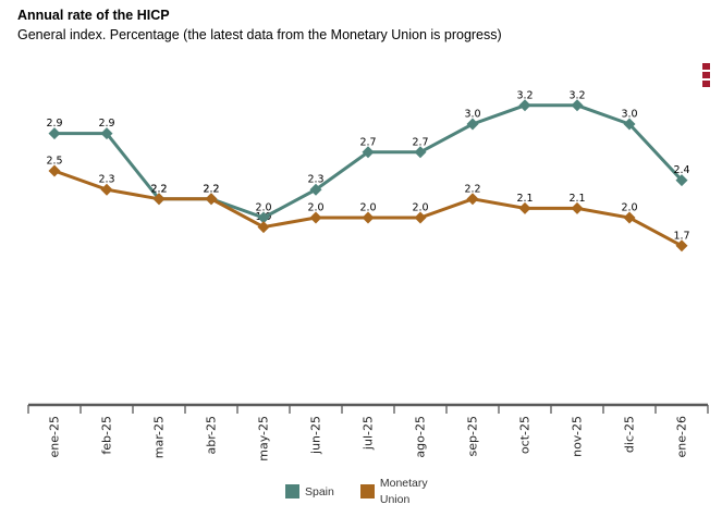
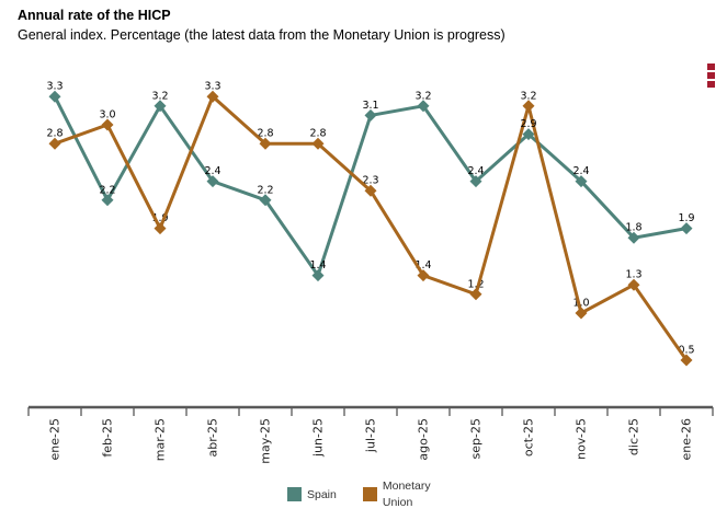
Spain/ene-25: 2.9 -> 3.3
Monetary Union/ene-25: 2.5 -> 2.8
Spain/feb-25: 2.9 -> 2.2
Monetary Union/feb-25: 2.3 -> 3.0
Spain/mar-25: 2.2 -> 3.2
Monetary Union/mar-25: 2.2 -> 1.9
Spain/abr-25: 2.2 -> 2.4
Monetary Union/abr-25: 2.2 -> 3.3
Spain/may-25: 2.0 -> 2.2
Monetary Union/may-25: 1.9 -> 2.8
Spain/jun-25: 2.3 -> 1.4
Monetary Union/jun-25: 2.0 -> 2.8
Spain/jul-25: 2.7 -> 3.1
Monetary Union/jul-25: 2.0 -> 2.3
Spain/ago-25: 2.7 -> 3.2
Monetary Union/ago-25: 2.0 -> 1.4
Spain/sep-25: 3.0 -> 2.4
Monetary Union/sep-25: 2.2 -> 1.2
Spain/oct-25: 3.2 -> 2.9
Monetary Union/oct-25: 2.1 -> 3.2
Spain/nov-25: 3.2 -> 2.4
Monetary Union/nov-25: 2.1 -> 1.0
Spain/dic-25: 3.0 -> 1.8
Monetary Union/dic-25: 2.0 -> 1.3
Spain/ene-26: 2.4 -> 1.9
Monetary Union/ene-26: 1.7 -> 0.5
